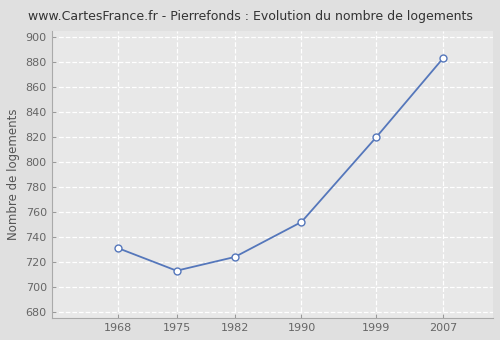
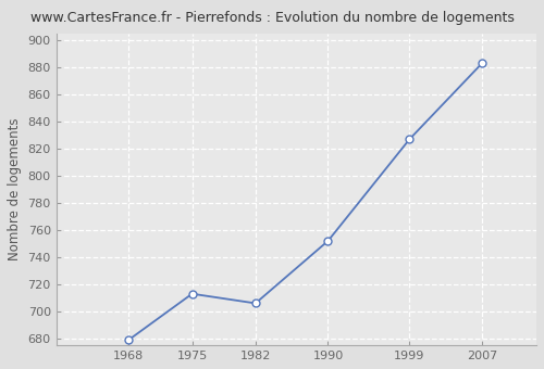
1968: 731 -> 679
1982: 724 -> 706
1999: 820 -> 827
